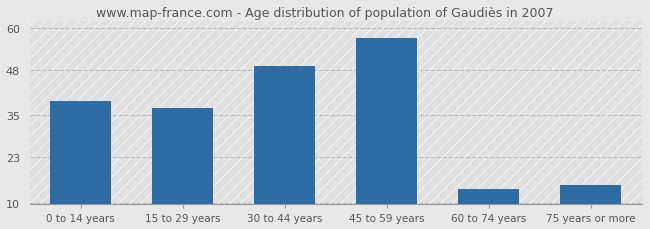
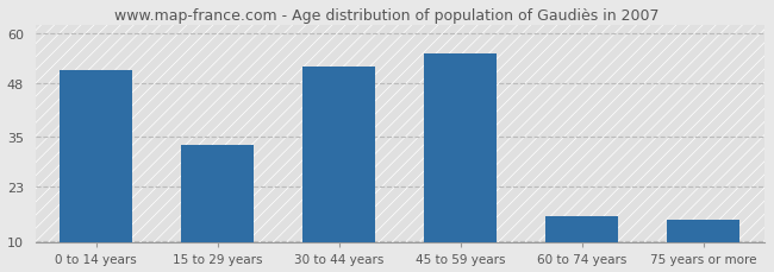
0 to 14 years: 39 -> 51
15 to 29 years: 37 -> 33
30 to 44 years: 49 -> 52
45 to 59 years: 57 -> 55
60 to 74 years: 14 -> 16
